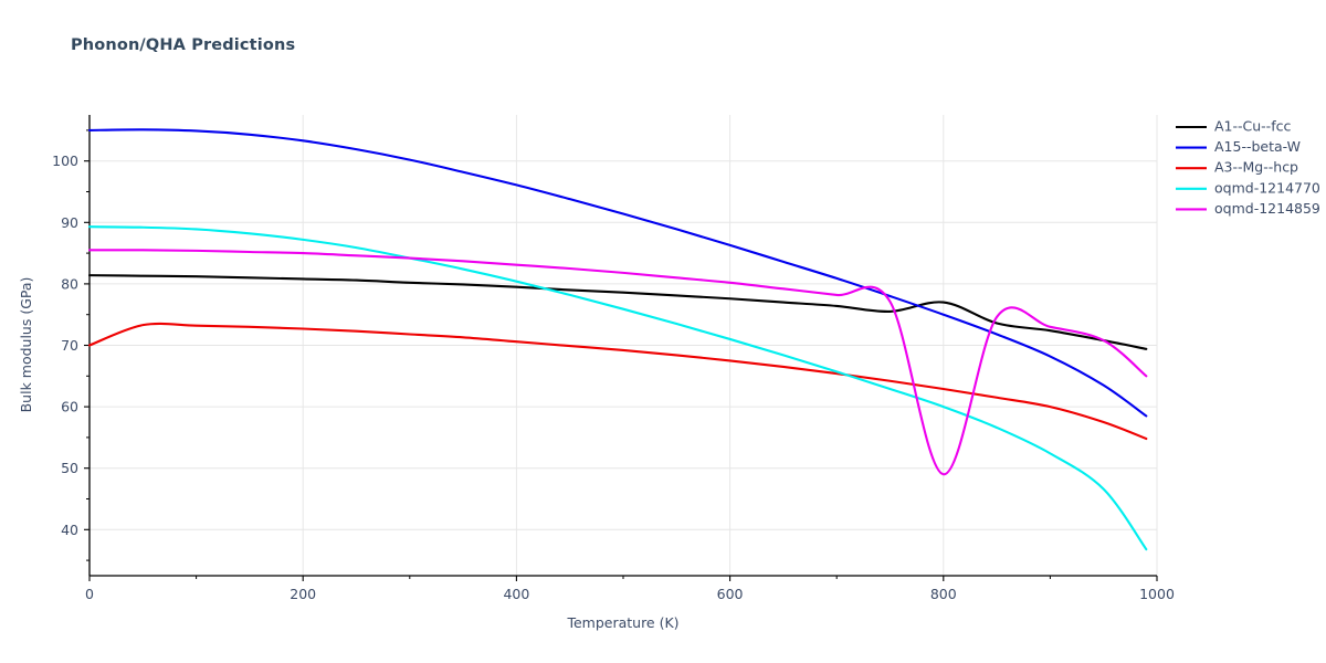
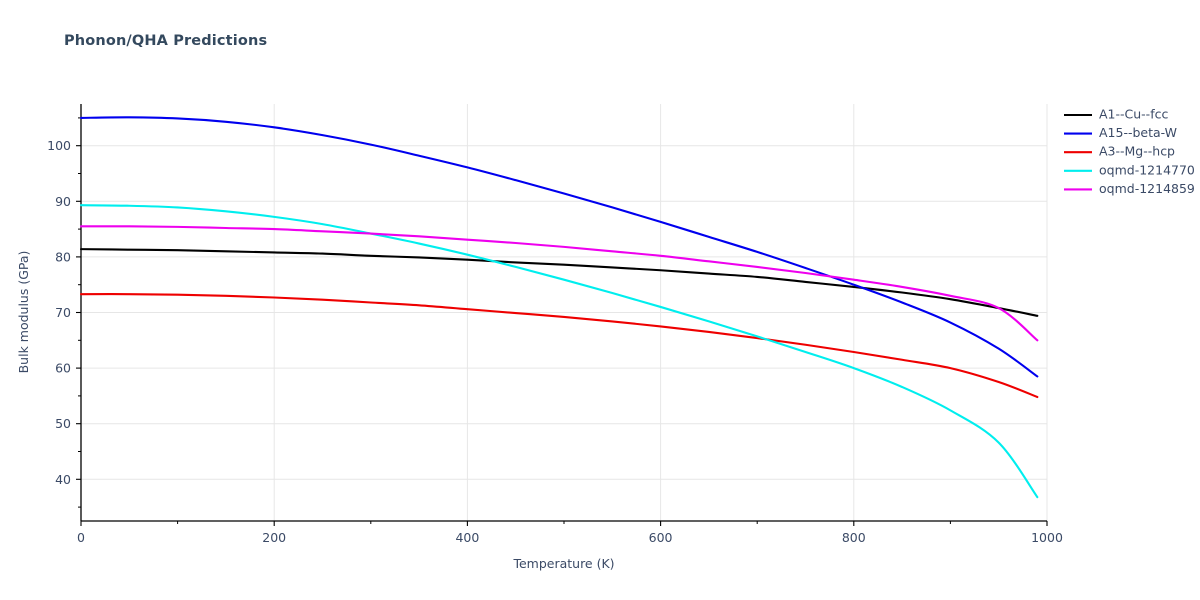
A3--Mg--hcp/0: 70 -> 73
A1--Cu--fcc/800: 77 -> 75
oqmd-1214859/800: 49 -> 76
